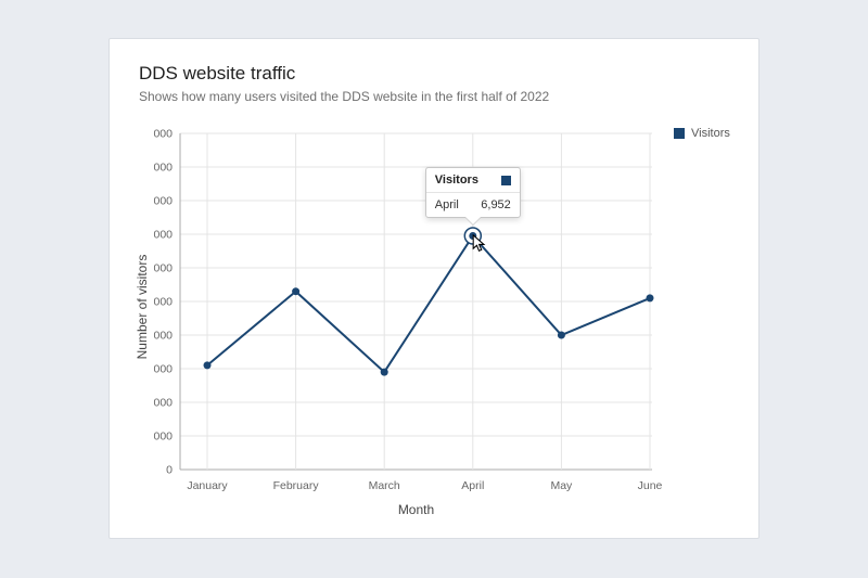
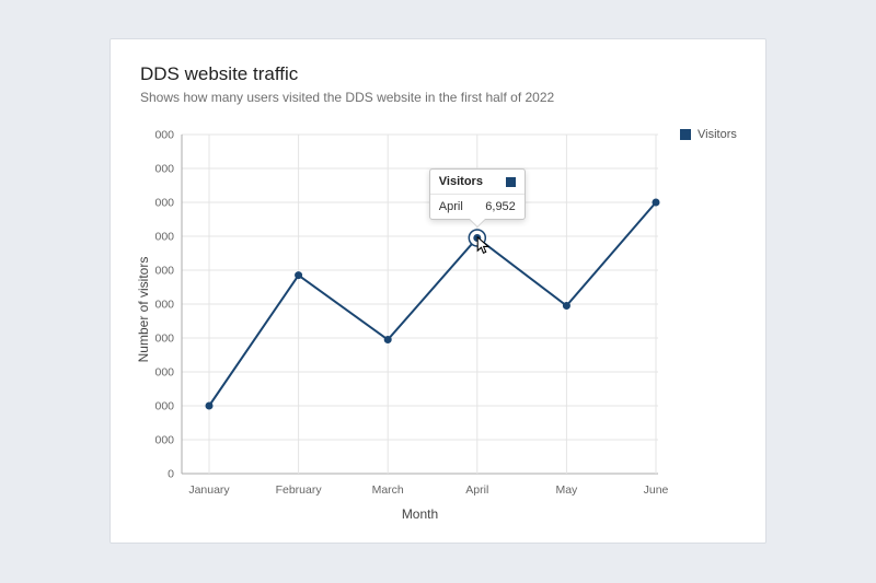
January: 3100 -> 2000
February: 5300 -> 5800
March: 2900 -> 4000
May: 4000 -> 5000
June: 5100 -> 8000
